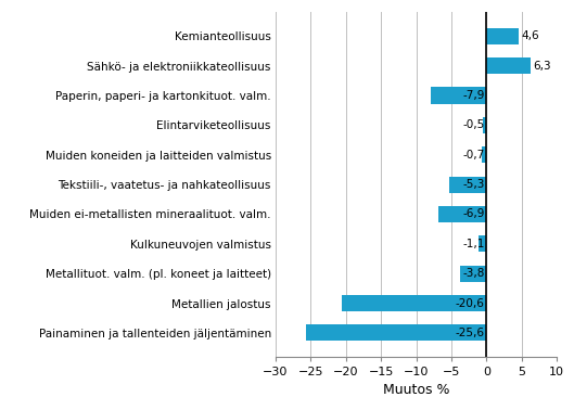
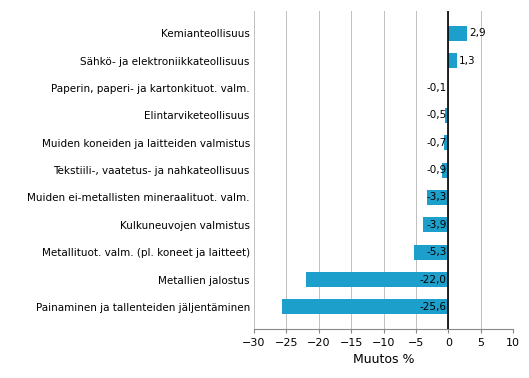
Kemianteollisuus: 4,6 -> 2,9
Sähkö- ja elektroniikkateollisuus: 6,3 -> 1,3
Paperin, paperi- ja kartonkituot. valm.: -7,9 -> -0,1
Tekstiili-, vaatetus- ja nahkateollisuus: -5,3 -> -0,9
Muiden ei-metallisten mineraalituot. valm.: -6,9 -> -3,3
Kulkuneuvojen valmistus: -1,1 -> -3,9
Metallituot. valm. (pl. koneet ja laitteet): -3,8 -> -5,3
Metallien jalostus: -20,6 -> -22,0
